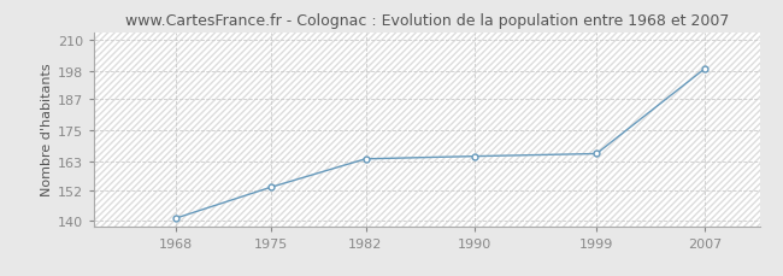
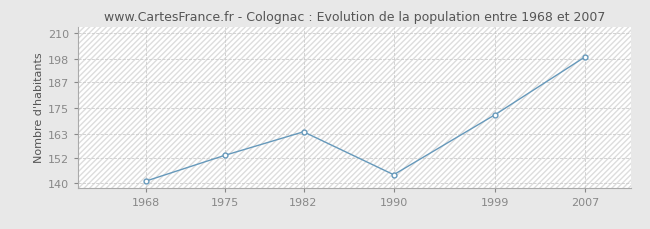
1990: 165 -> 144
1999: 166 -> 172
